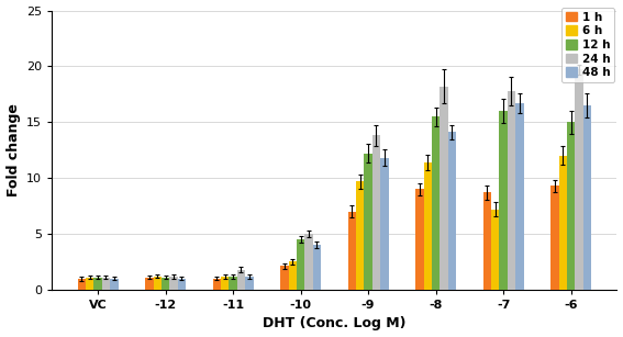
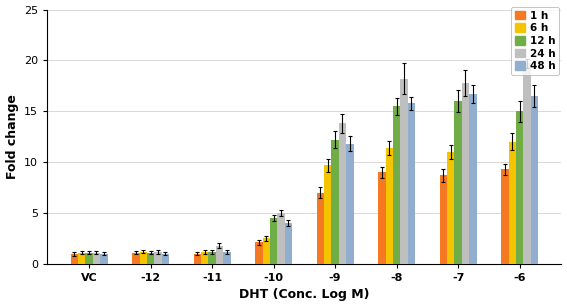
48 h/-8: 14.1 -> 15.8
6 h/-7: 7.2 -> 11.0
